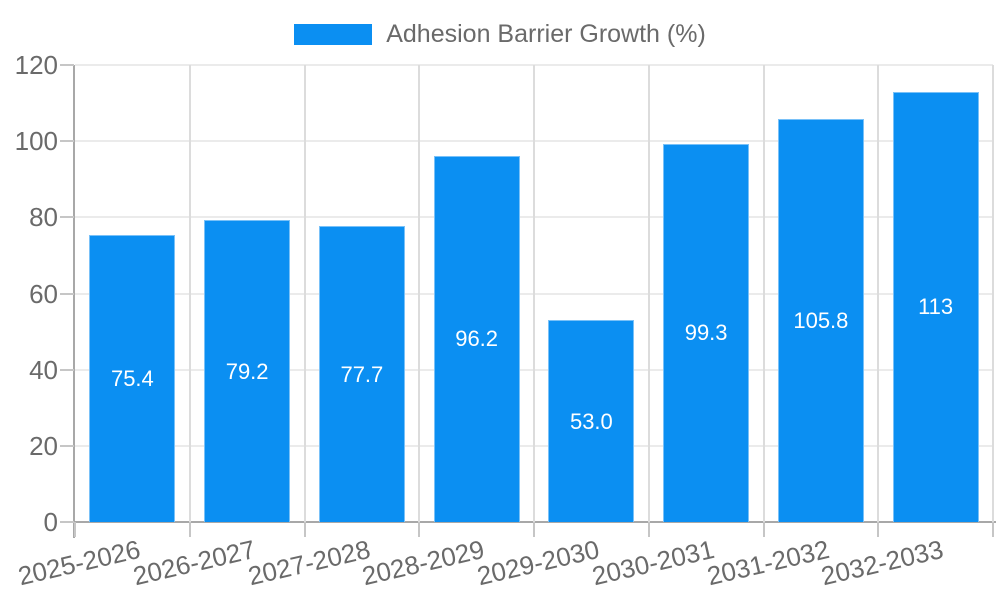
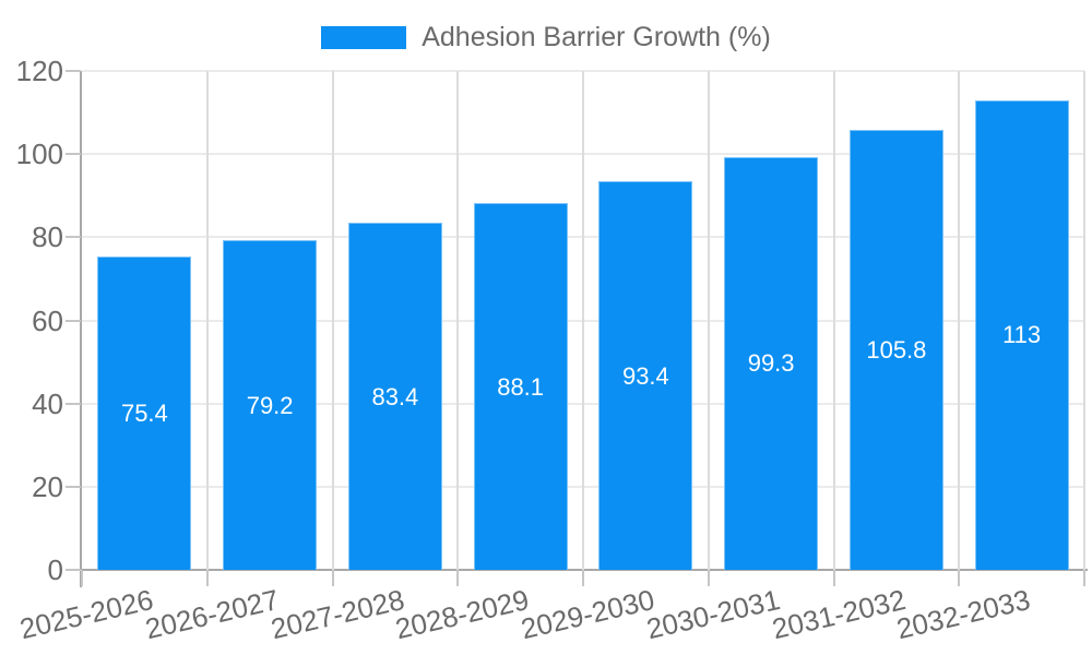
2027-2028: 77.7 -> 83.4
2028-2029: 96.2 -> 88.1
2029-2030: 53.0 -> 93.4
